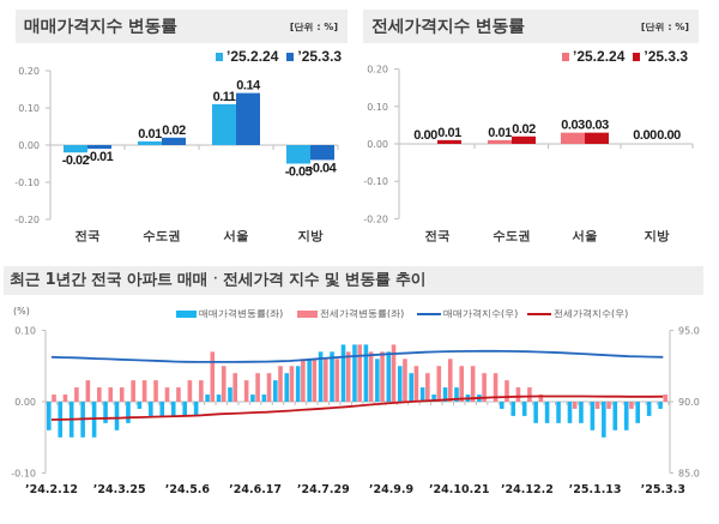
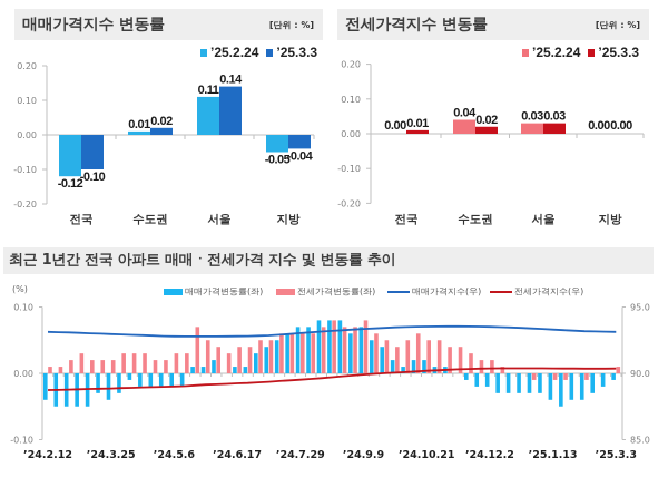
매매가격지수 변동률/’25.2.24/전국: -0.02 -> -0.12
매매가격지수 변동률/’25.3.3/전국: -0.01 -> -0.10
전세가격지수 변동률/’25.2.24/수도권: 0.01 -> 0.04
